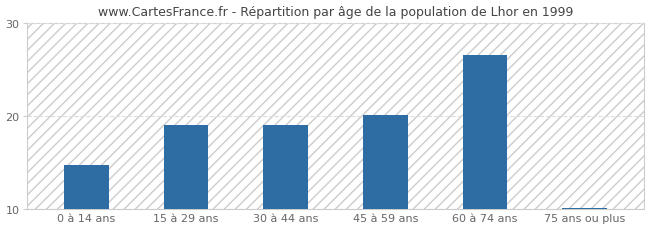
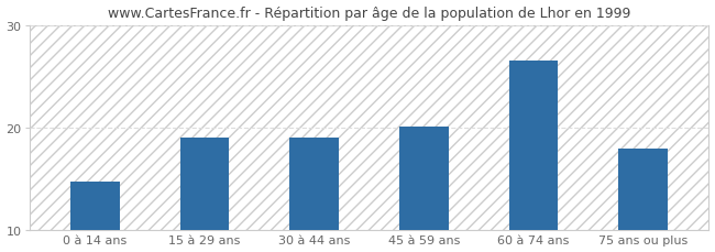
75 ans ou plus: 10.1 -> 18.0
